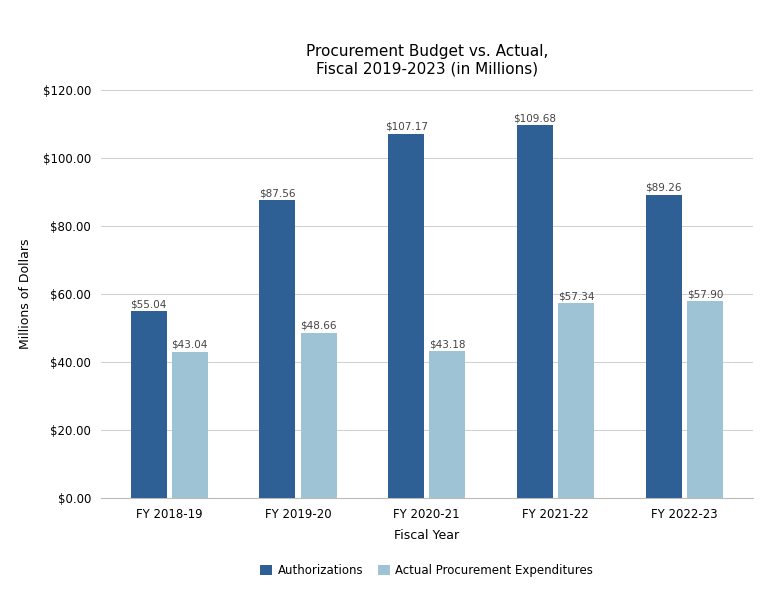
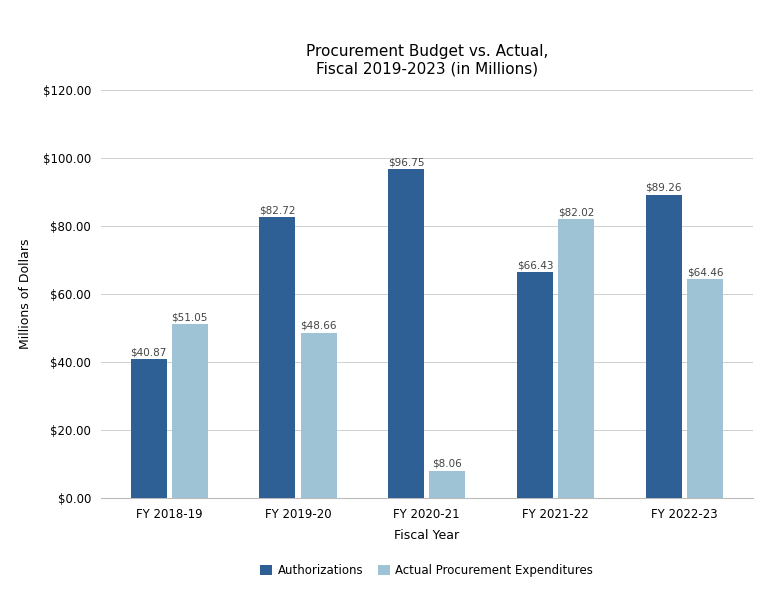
Authorizations/FY 2018-19: $55.04 -> $40.87
Actual Procurement Expenditures/FY 2018-19: $43.04 -> $51.05
Authorizations/FY 2019-20: $87.56 -> $82.72
Authorizations/FY 2020-21: $107.17 -> $96.75
Actual Procurement Expenditures/FY 2020-21: $43.18 -> $8.06
Authorizations/FY 2021-22: $109.68 -> $66.43
Actual Procurement Expenditures/FY 2021-22: $57.34 -> $82.02
Actual Procurement Expenditures/FY 2022-23: $57.90 -> $64.46
